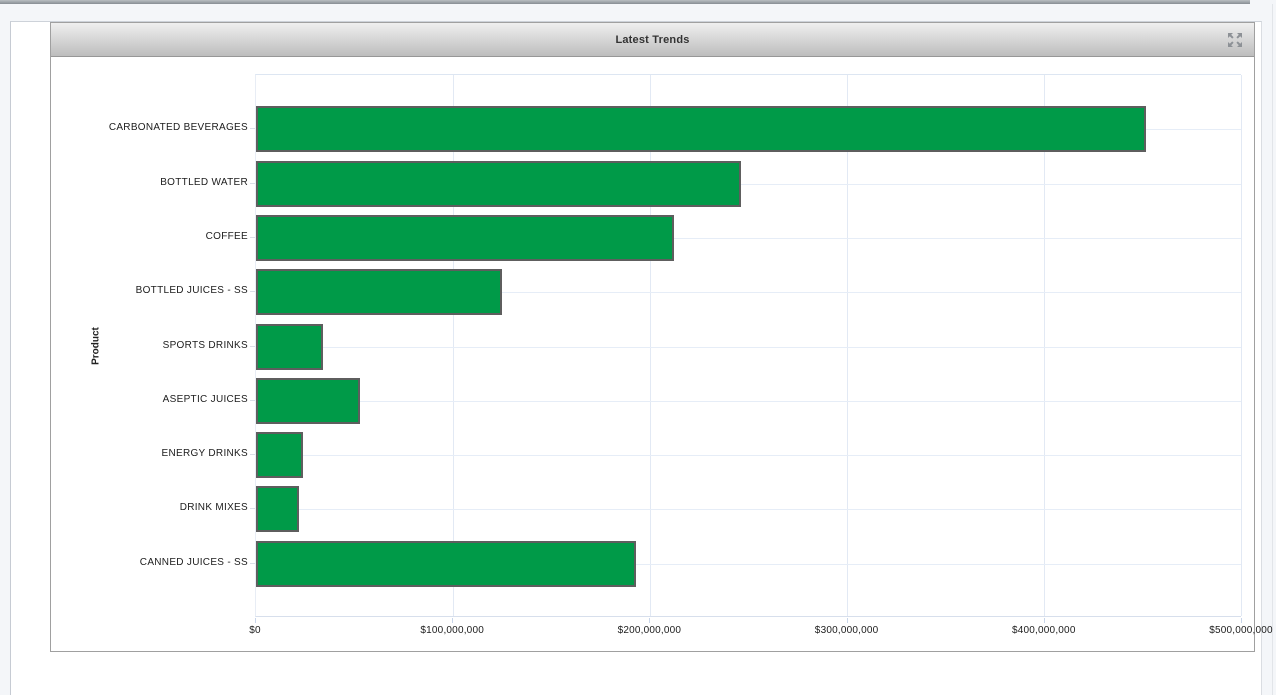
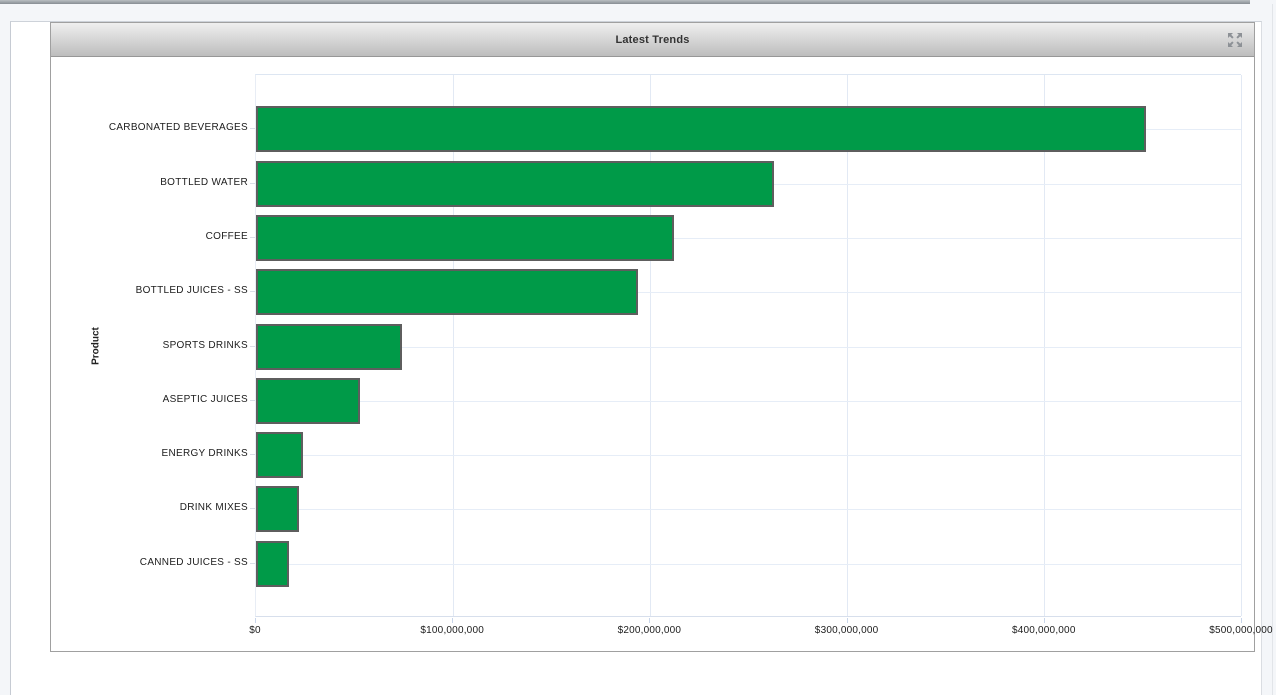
BOTTLED WATER: $246000000 -> $263000000
BOTTLED JUICES - SS: $125000000 -> $194000000
SPORTS DRINKS: $34000000 -> $74000000
CANNED JUICES - SS: $193000000 -> $17000000
